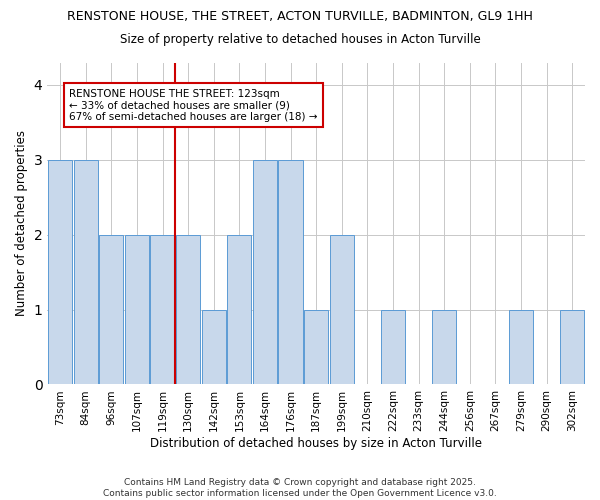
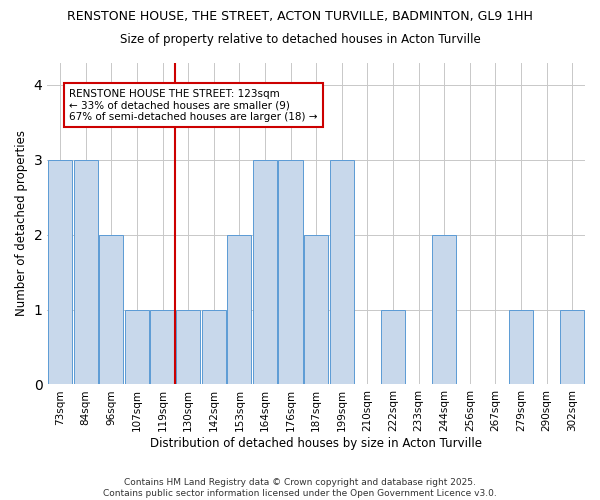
107sqm: 2 -> 1
119sqm: 2 -> 1
130sqm: 2 -> 1
187sqm: 1 -> 2
199sqm: 2 -> 3
244sqm: 1 -> 2
